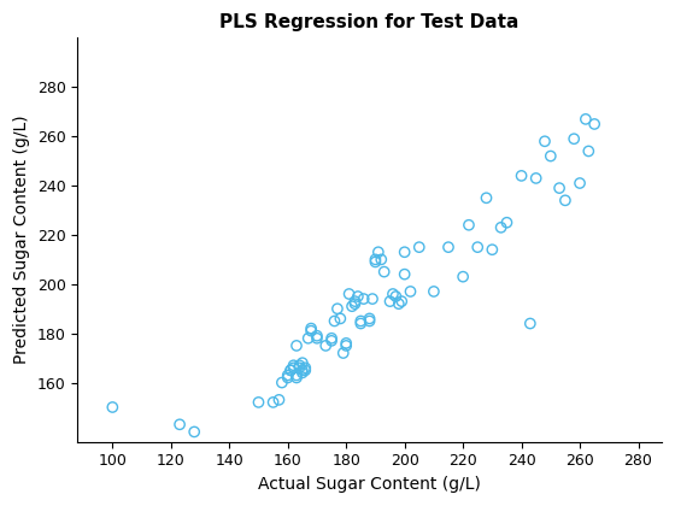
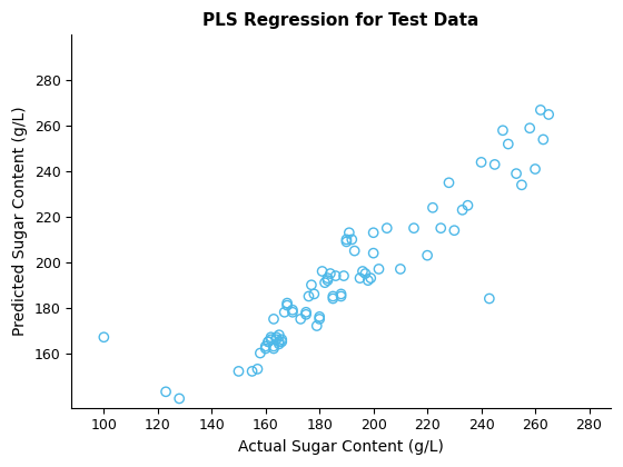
100: 150 -> 167
